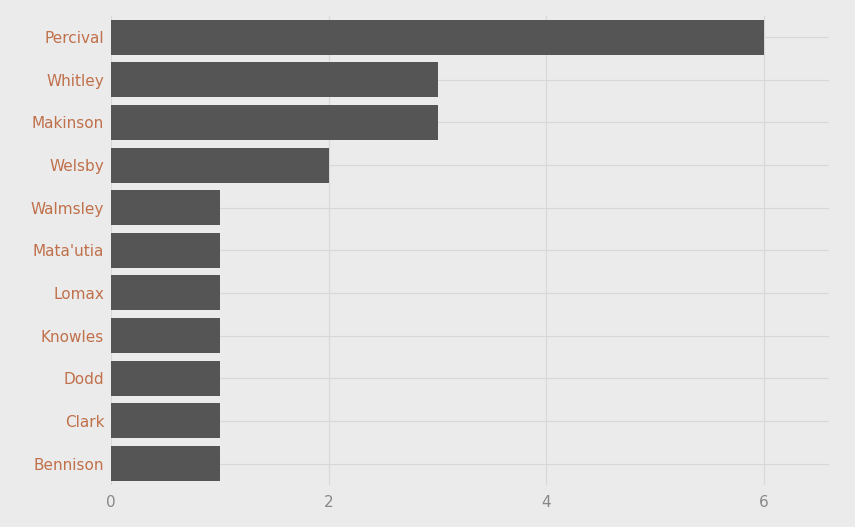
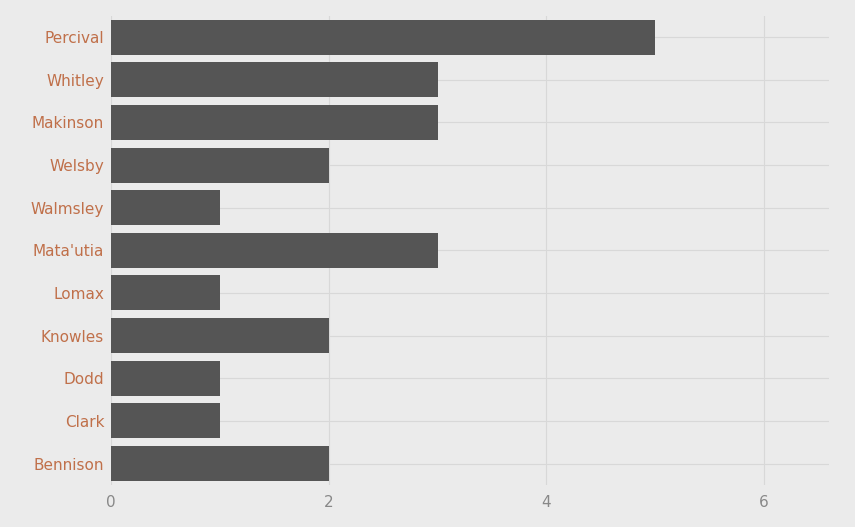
Percival: 6 -> 5
Mata'utia: 1 -> 3
Knowles: 1 -> 2
Bennison: 1 -> 2
